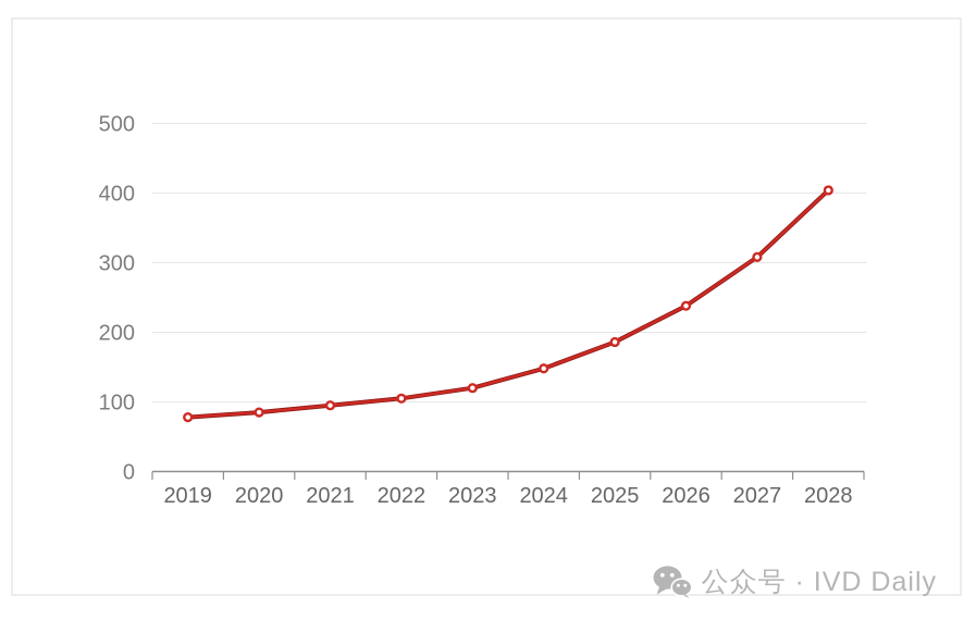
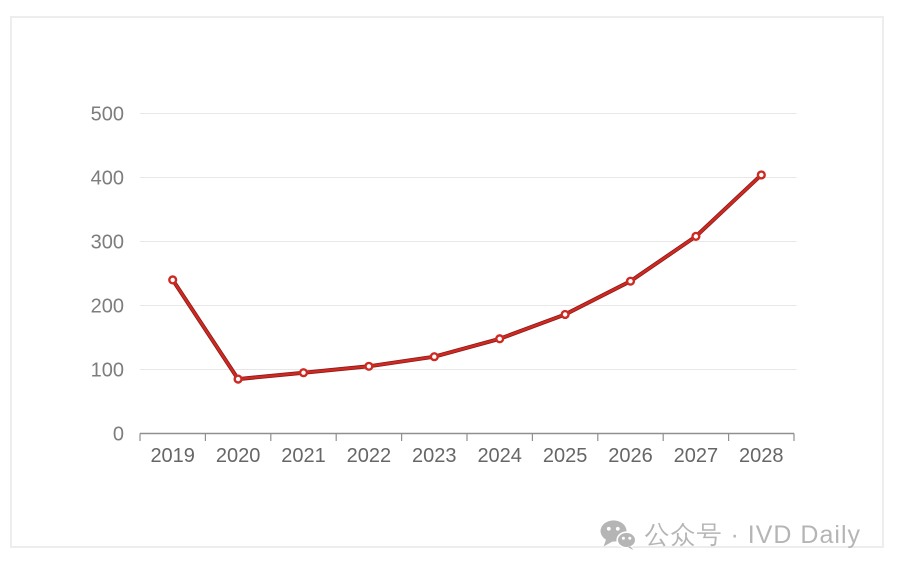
2019: 80 -> 240
